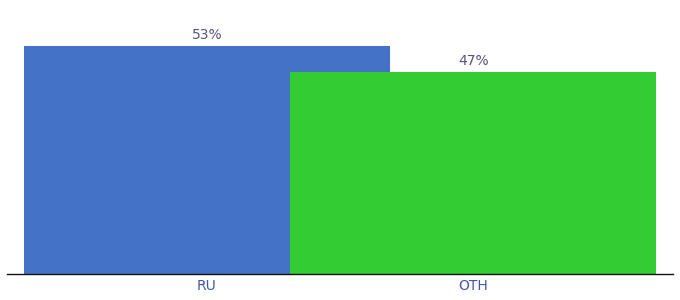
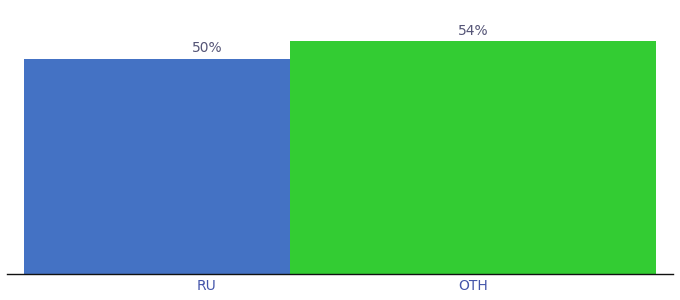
RU: 53% -> 50%
OTH: 47% -> 54%
